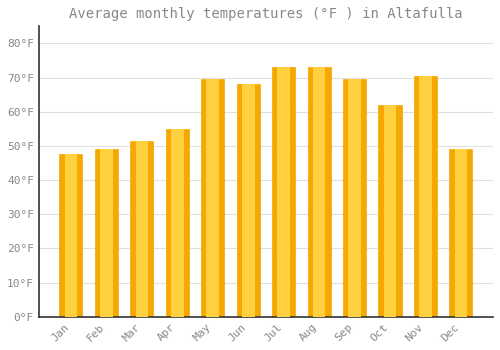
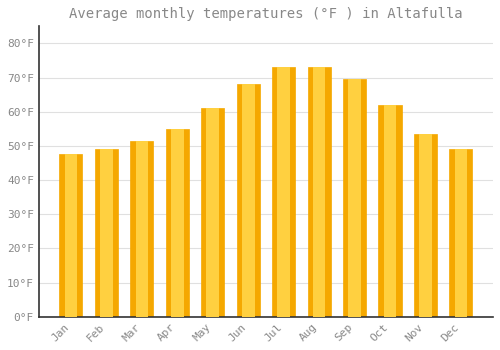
May: 69.5°F -> 61.0°F
Nov: 70.5°F -> 53.5°F
